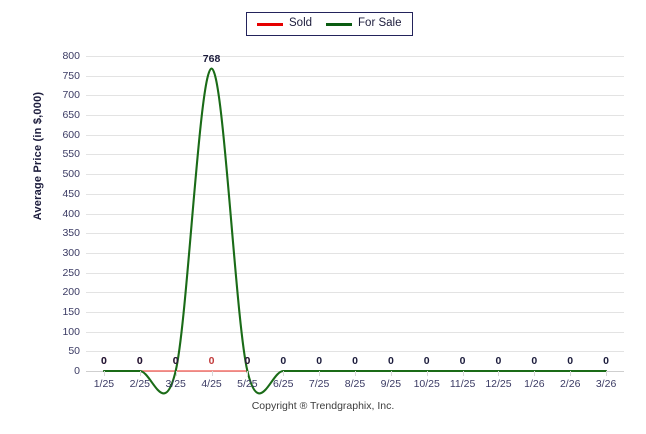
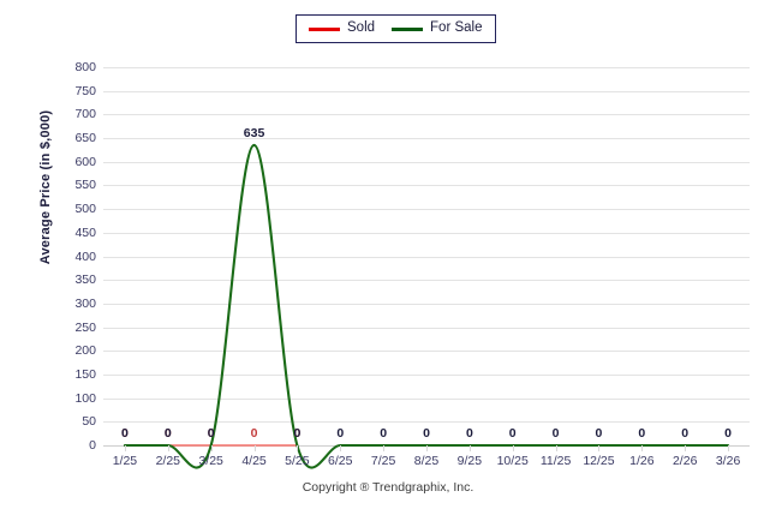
For Sale/4/25: 768 -> 635
